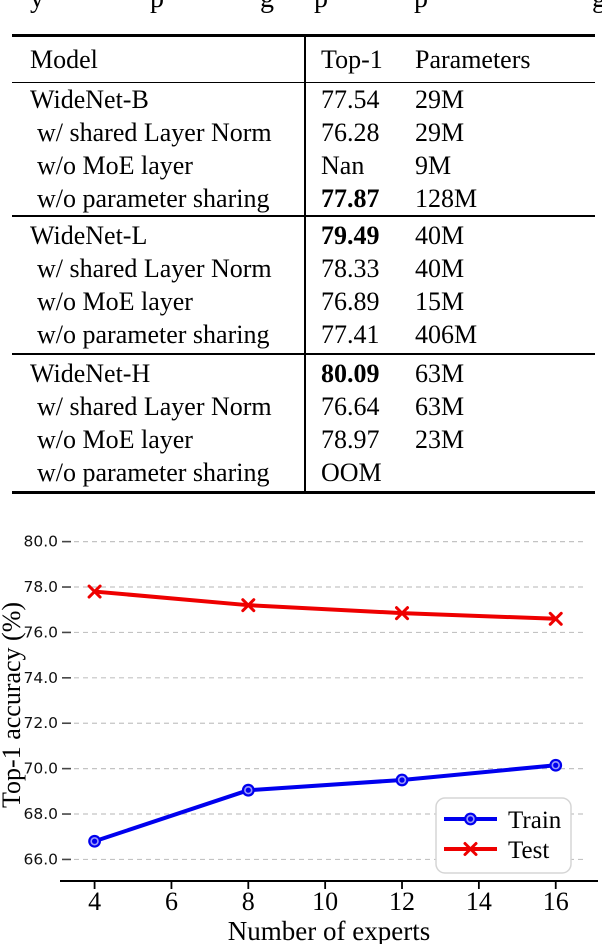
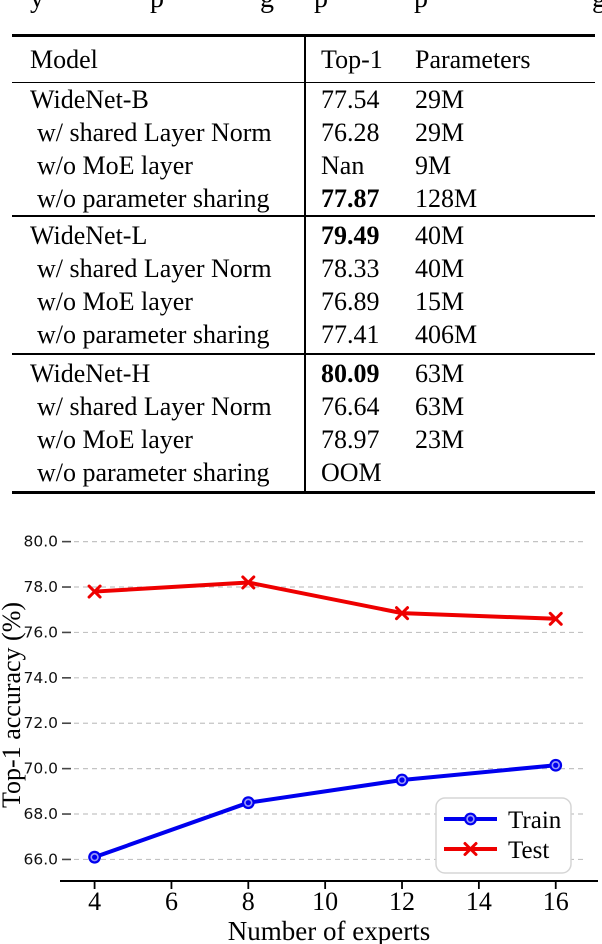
Train/4: 66.8 -> 66.1
Train/8: 69.0 -> 68.5
Test/8: 77.2 -> 78.2
